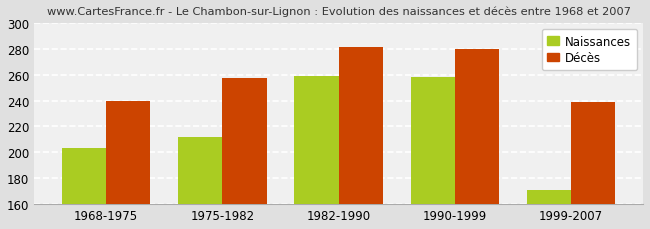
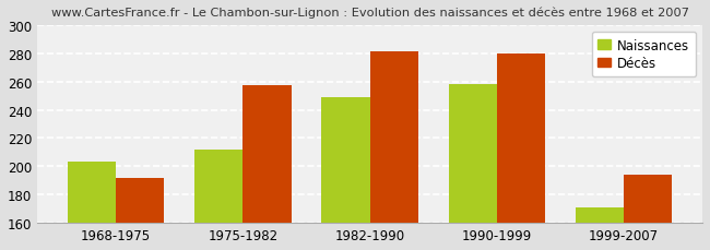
Décès/1968-1975: 240 -> 192
Naissances/1982-1990: 259 -> 249
Décès/1999-2007: 239 -> 194
